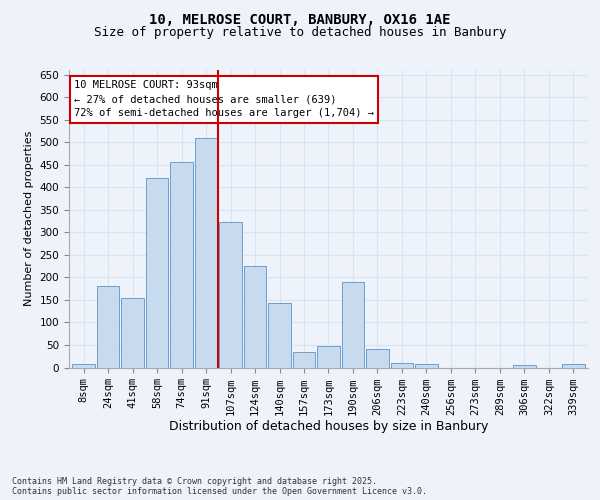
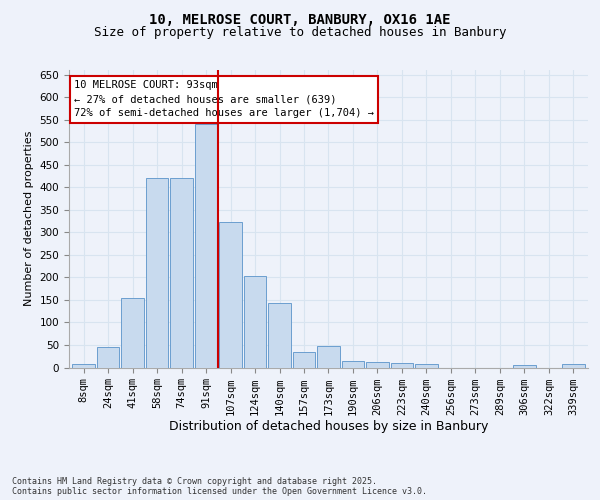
24sqm: 180 -> 45
74sqm: 455 -> 420
91sqm: 510 -> 540
124sqm: 225 -> 203
190sqm: 190 -> 15
206sqm: 40 -> 13
